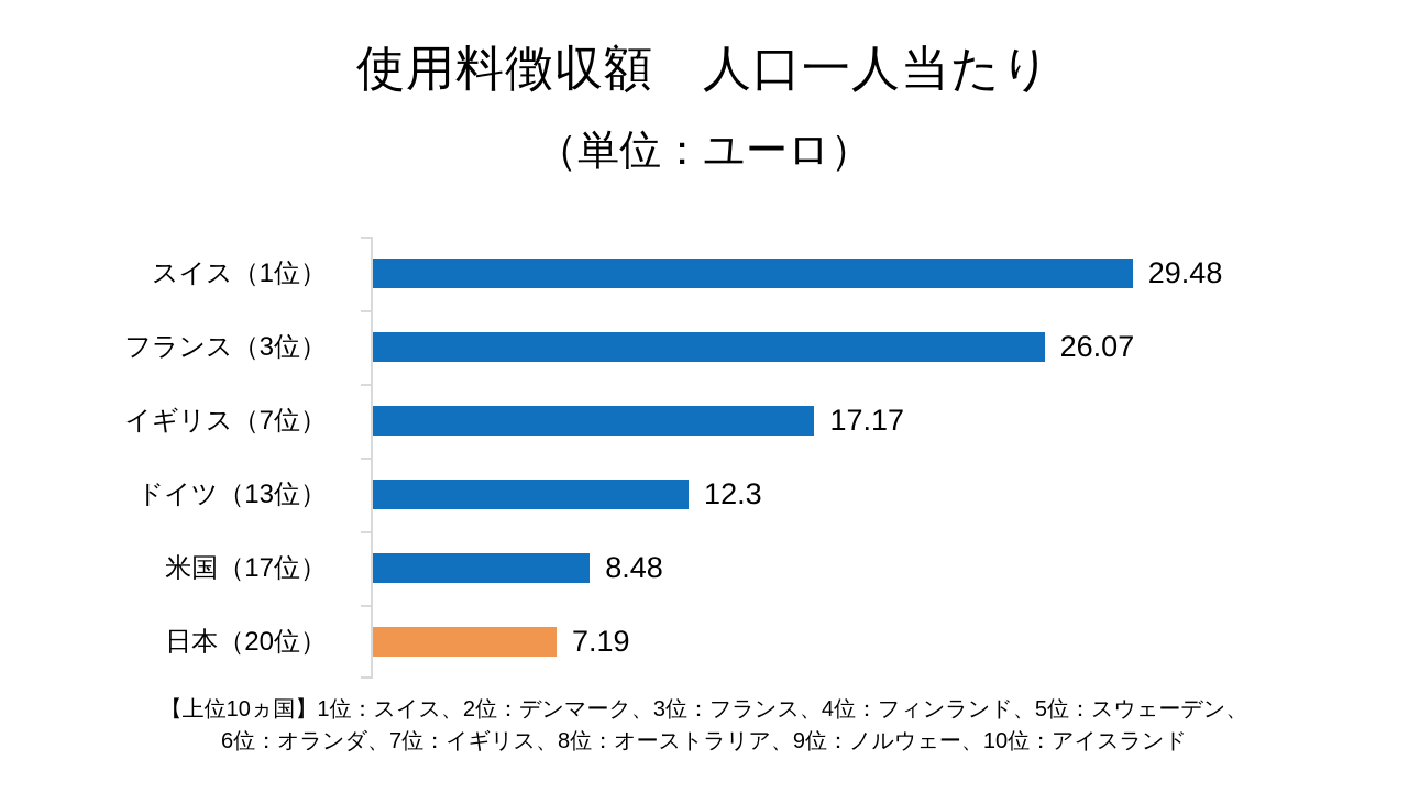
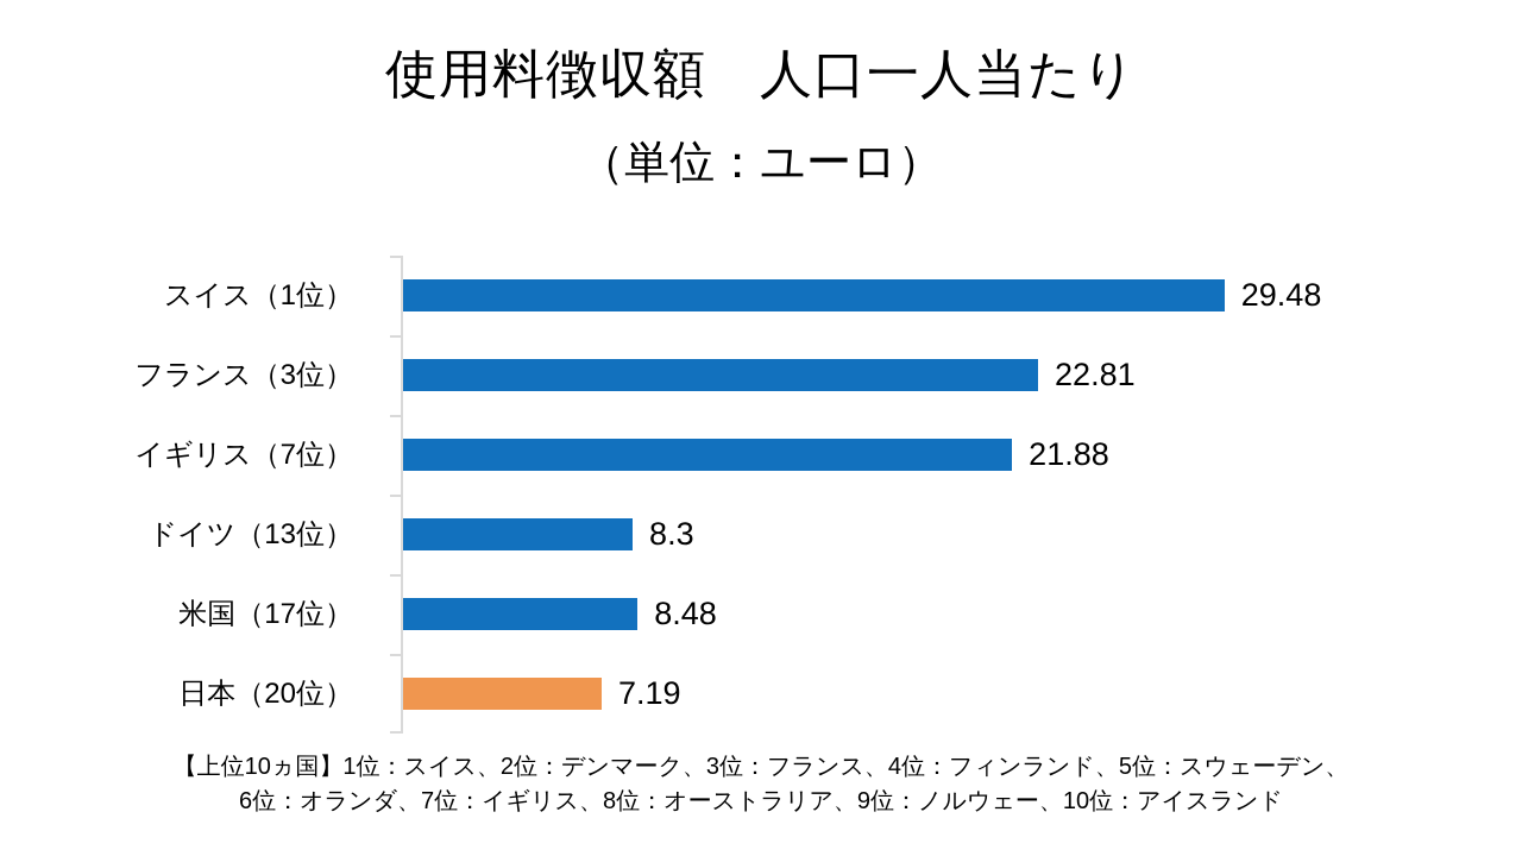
フランス（3位）: 26.07 -> 22.81
イギリス（7位）: 17.17 -> 21.88
ドイツ（13位）: 12.3 -> 8.3
